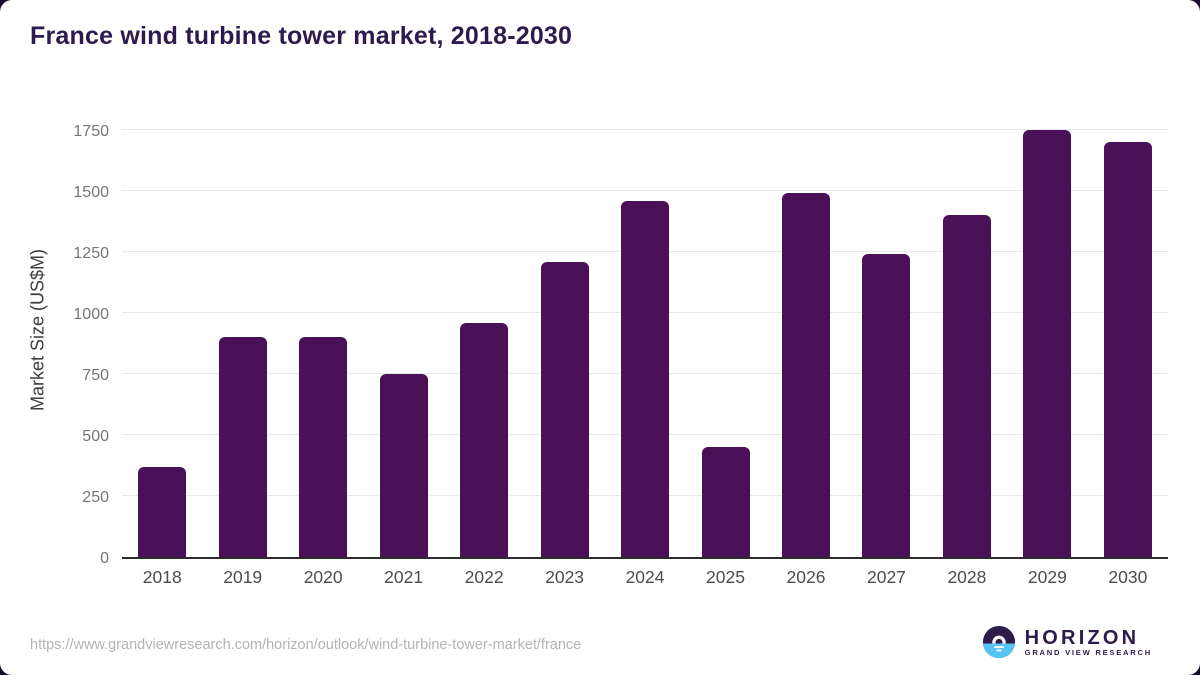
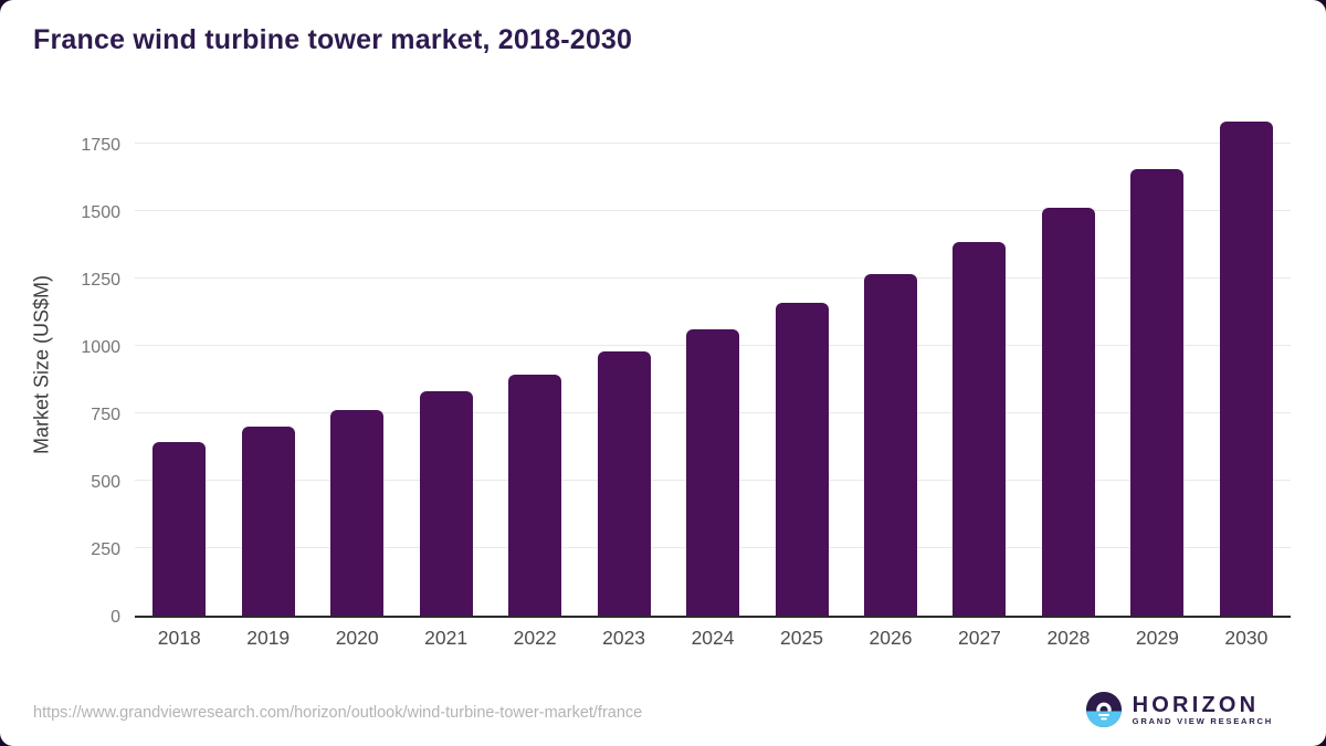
2018: 370 -> 640
2019: 900 -> 700
2020: 900 -> 760
2021: 750 -> 830
2022: 960 -> 900
2023: 1210 -> 980
2024: 1460 -> 1060
2025: 450 -> 1160
2026: 1490 -> 1260
2027: 1240 -> 1380
2028: 1400 -> 1510
2029: 1750 -> 1660
2030: 1700 -> 1830
